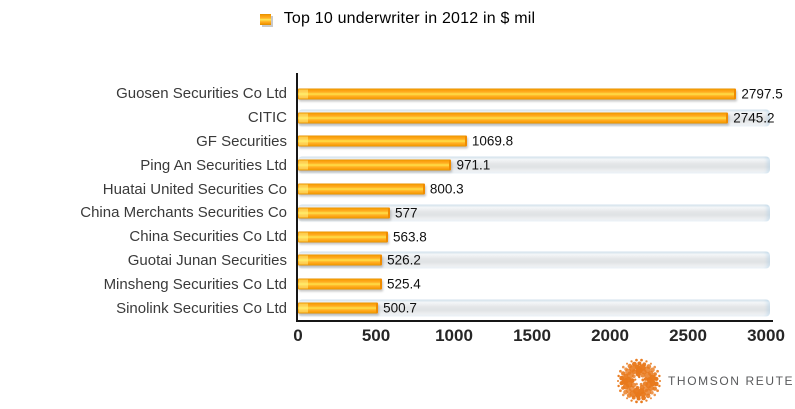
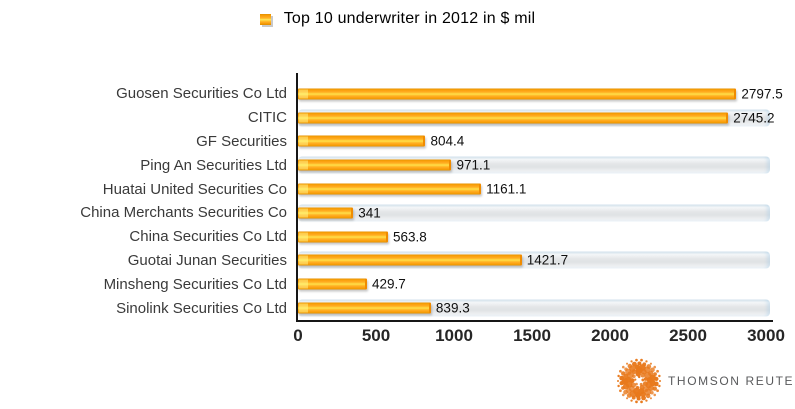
GF Securities: 1069.8 -> 804.4
Huatai United Securities Co: 800.3 -> 1161.1
China Merchants Securities Co: 577 -> 341
Guotai Junan Securities: 526.2 -> 1421.7
Minsheng Securities Co Ltd: 525.4 -> 429.7
Sinolink Securities Co Ltd: 500.7 -> 839.3
